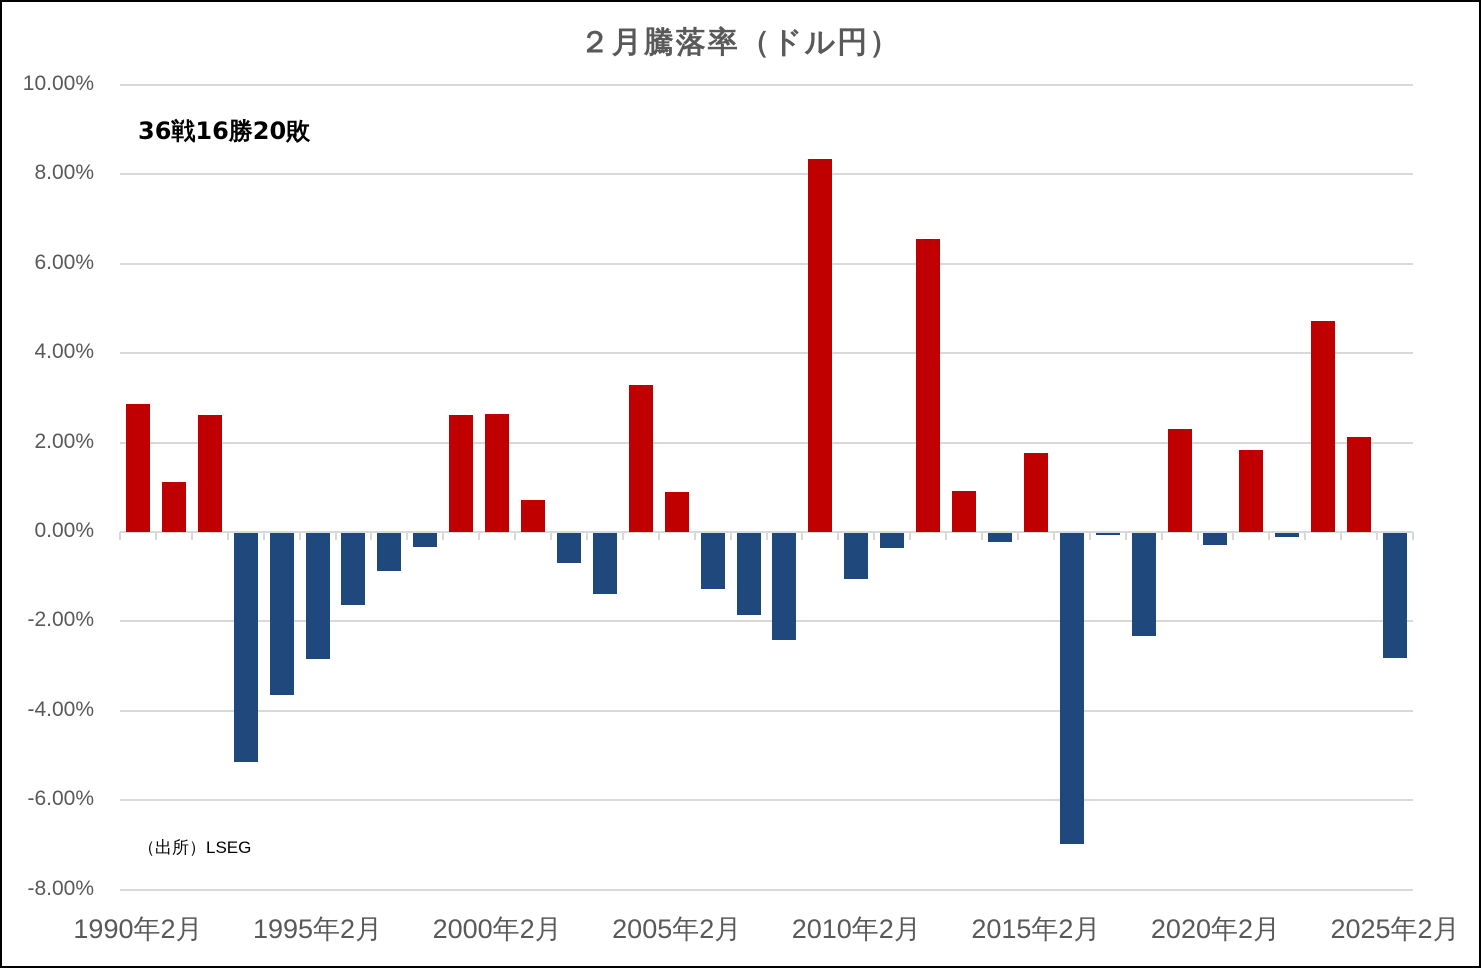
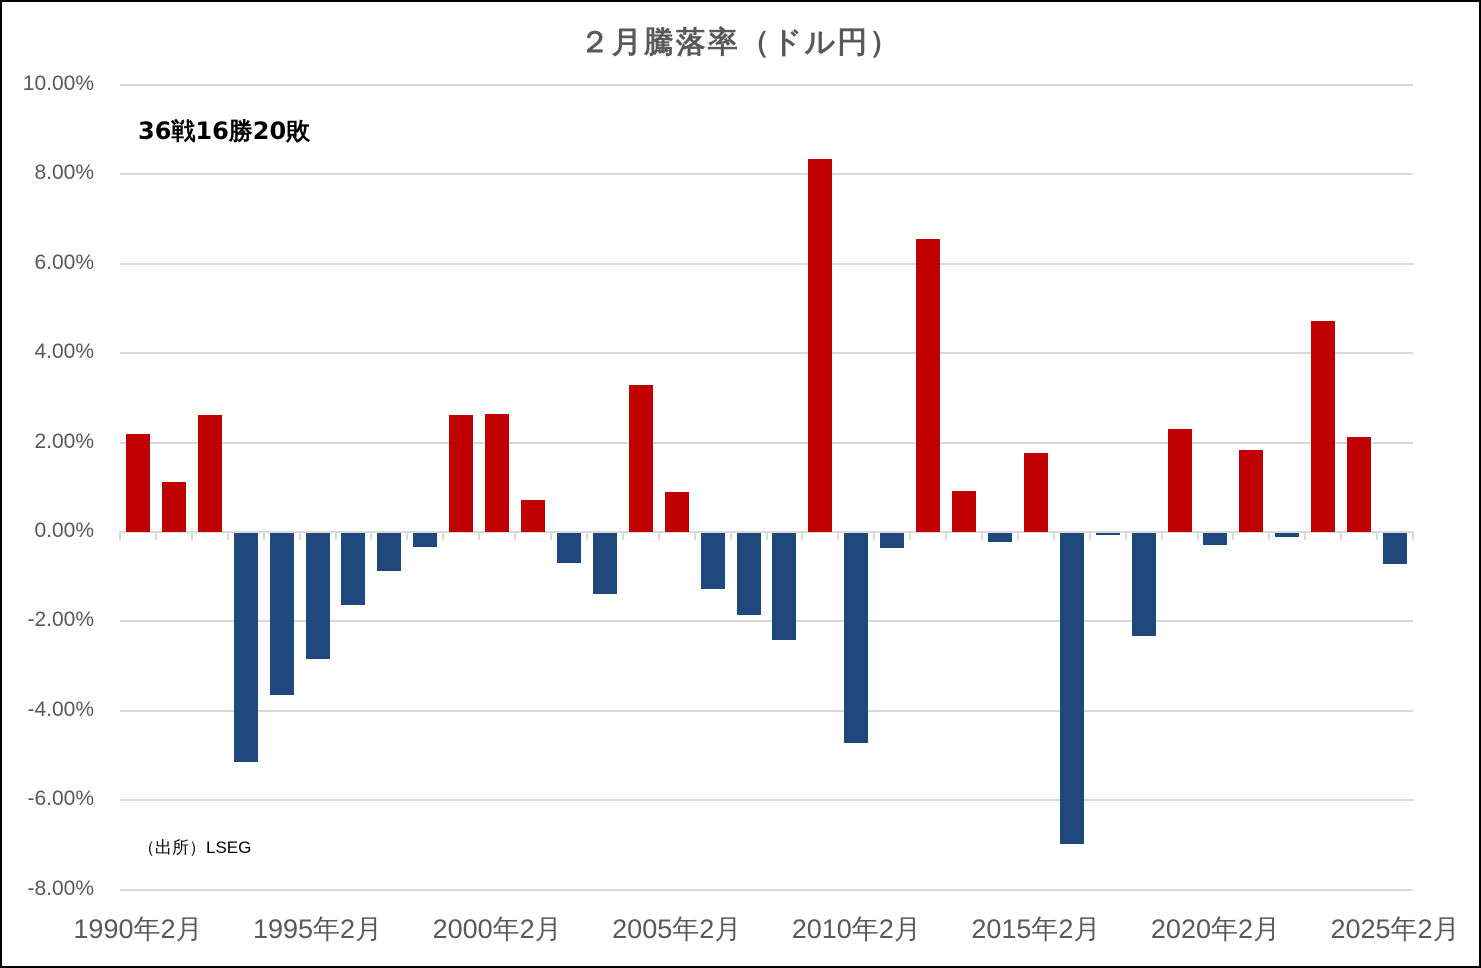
1990年2月: 2.9% -> 2.2%
2010年2月: -1.0% -> -4.7%
2025年2月: -2.8% -> -0.7%
